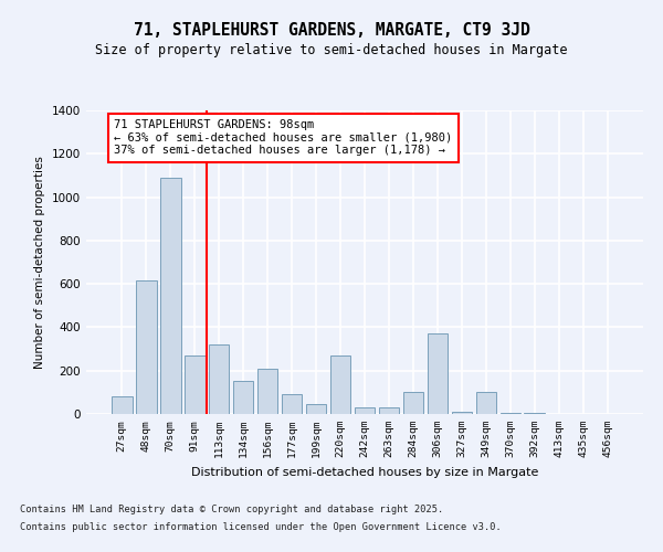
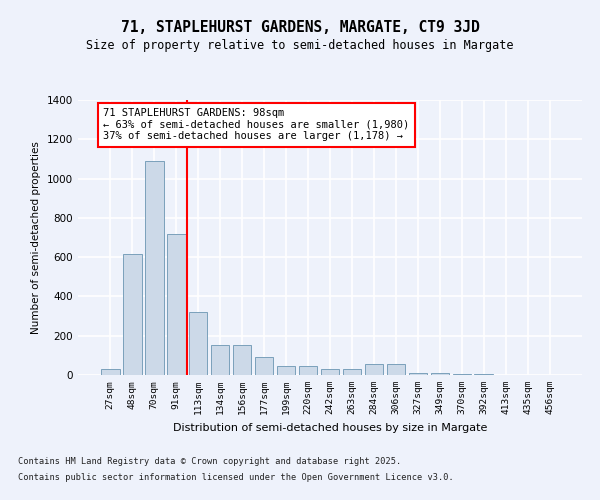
27sqm: 80 -> 30
91sqm: 270 -> 720
156sqm: 210 -> 160
220sqm: 270 -> 40
284sqm: 100 -> 60
306sqm: 370 -> 60
349sqm: 100 -> 10
